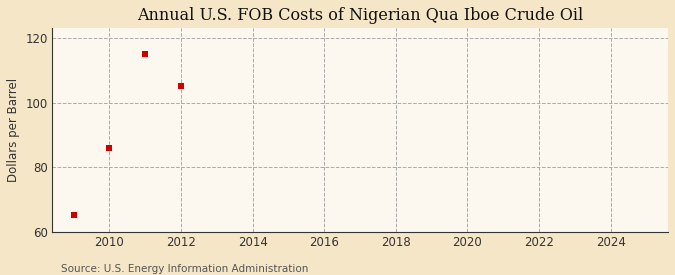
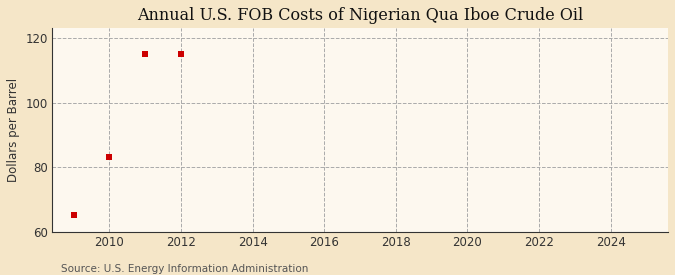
2010: 86 -> 83
2012: 105 -> 115
